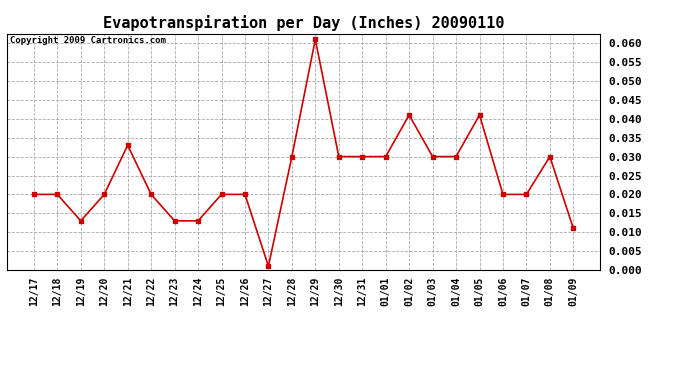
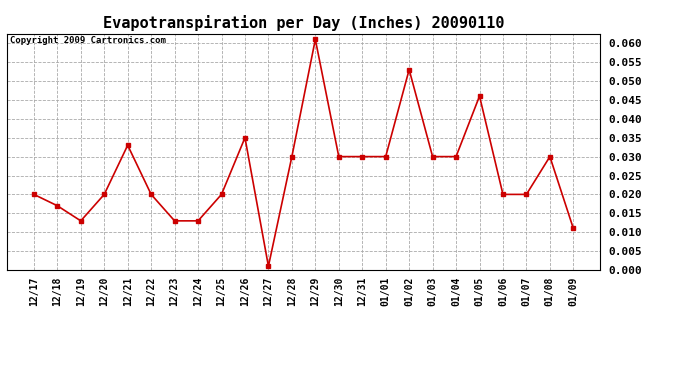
12/18: 0.020 -> 0.017
12/26: 0.020 -> 0.035
01/02: 0.041 -> 0.053
01/05: 0.041 -> 0.046
